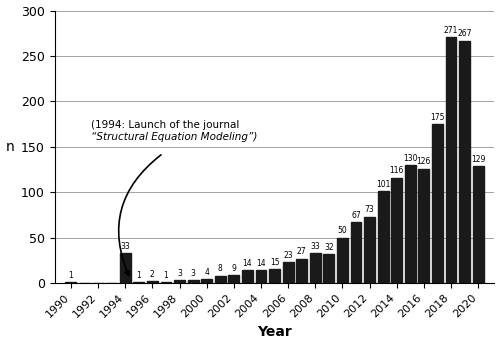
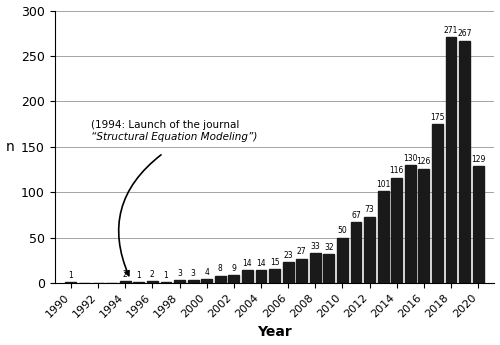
1994: 33 -> 2
